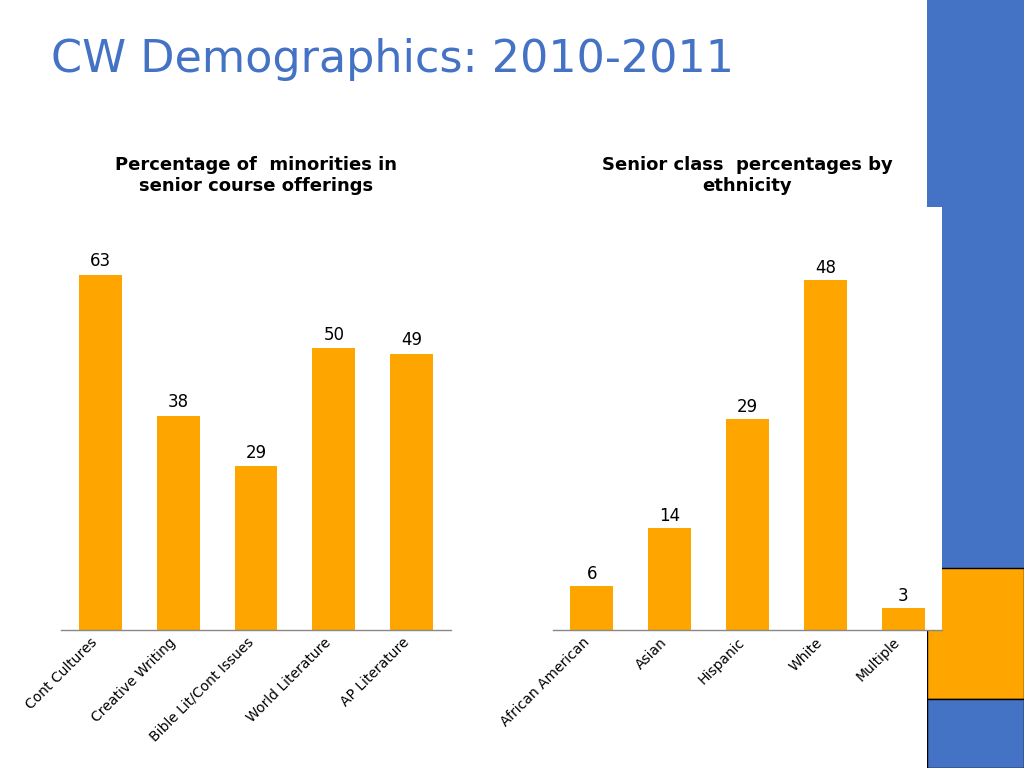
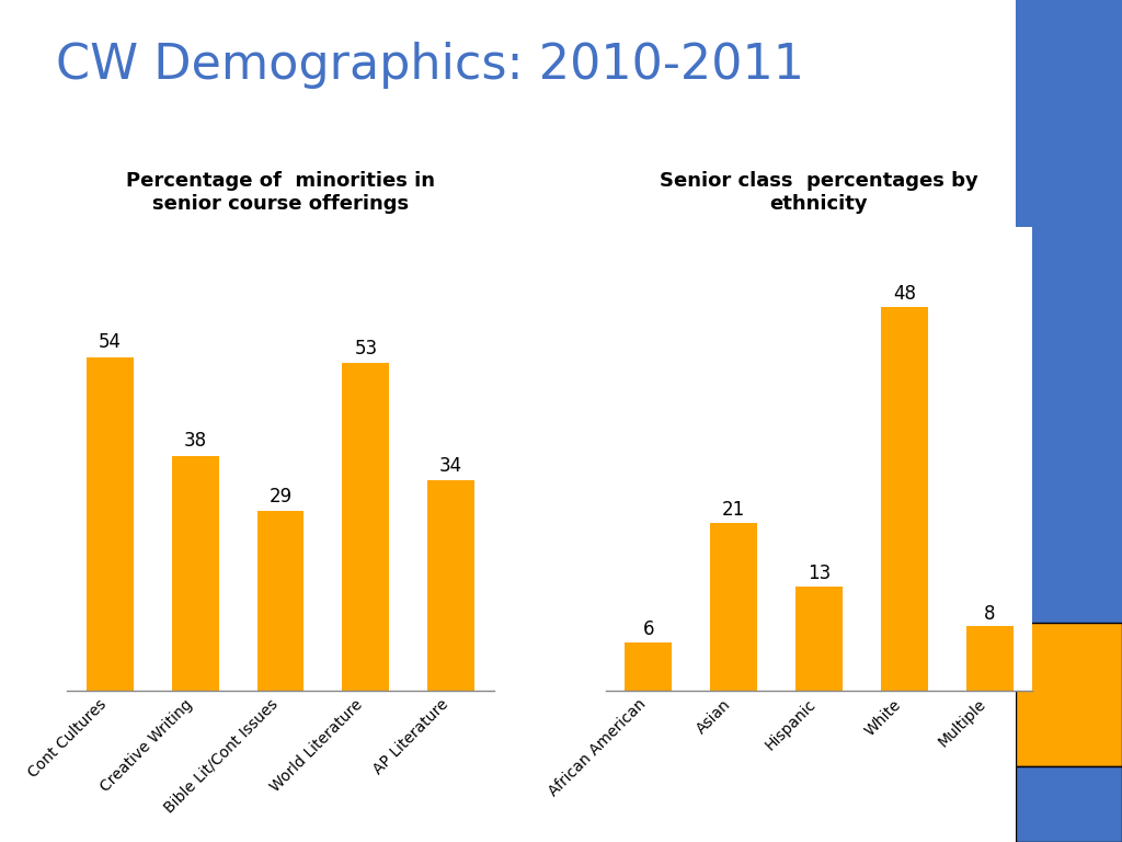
Percentage of minorities in senior course offerings/Cont Cultures: 63 -> 54
Percentage of minorities in senior course offerings/World Literature: 50 -> 53
Percentage of minorities in senior course offerings/AP Literature: 49 -> 34
Senior class percentages by ethnicity/Asian: 14 -> 21
Senior class percentages by ethnicity/Hispanic: 29 -> 13
Senior class percentages by ethnicity/Multiple: 3 -> 8
